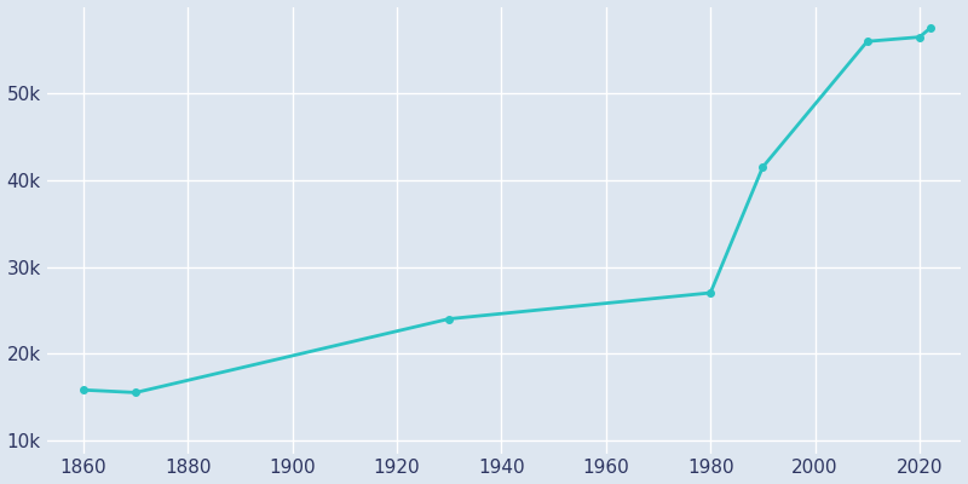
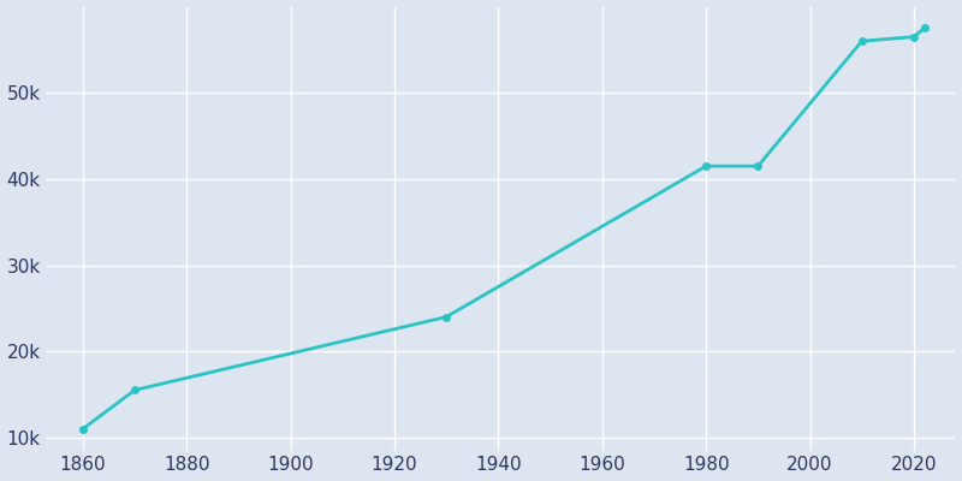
1860: 15.8k -> 11.0k
1980: 27.0k -> 41.5k
